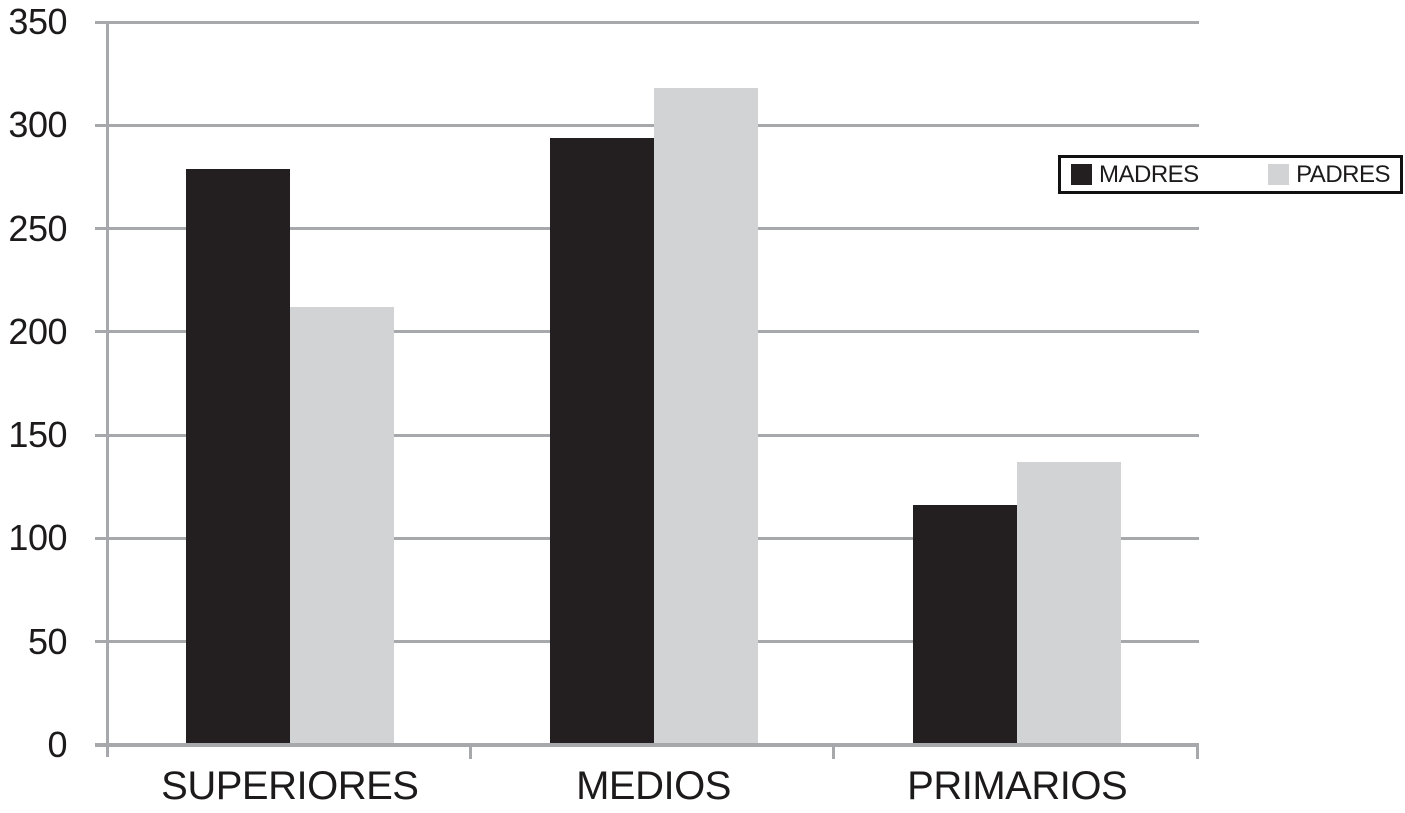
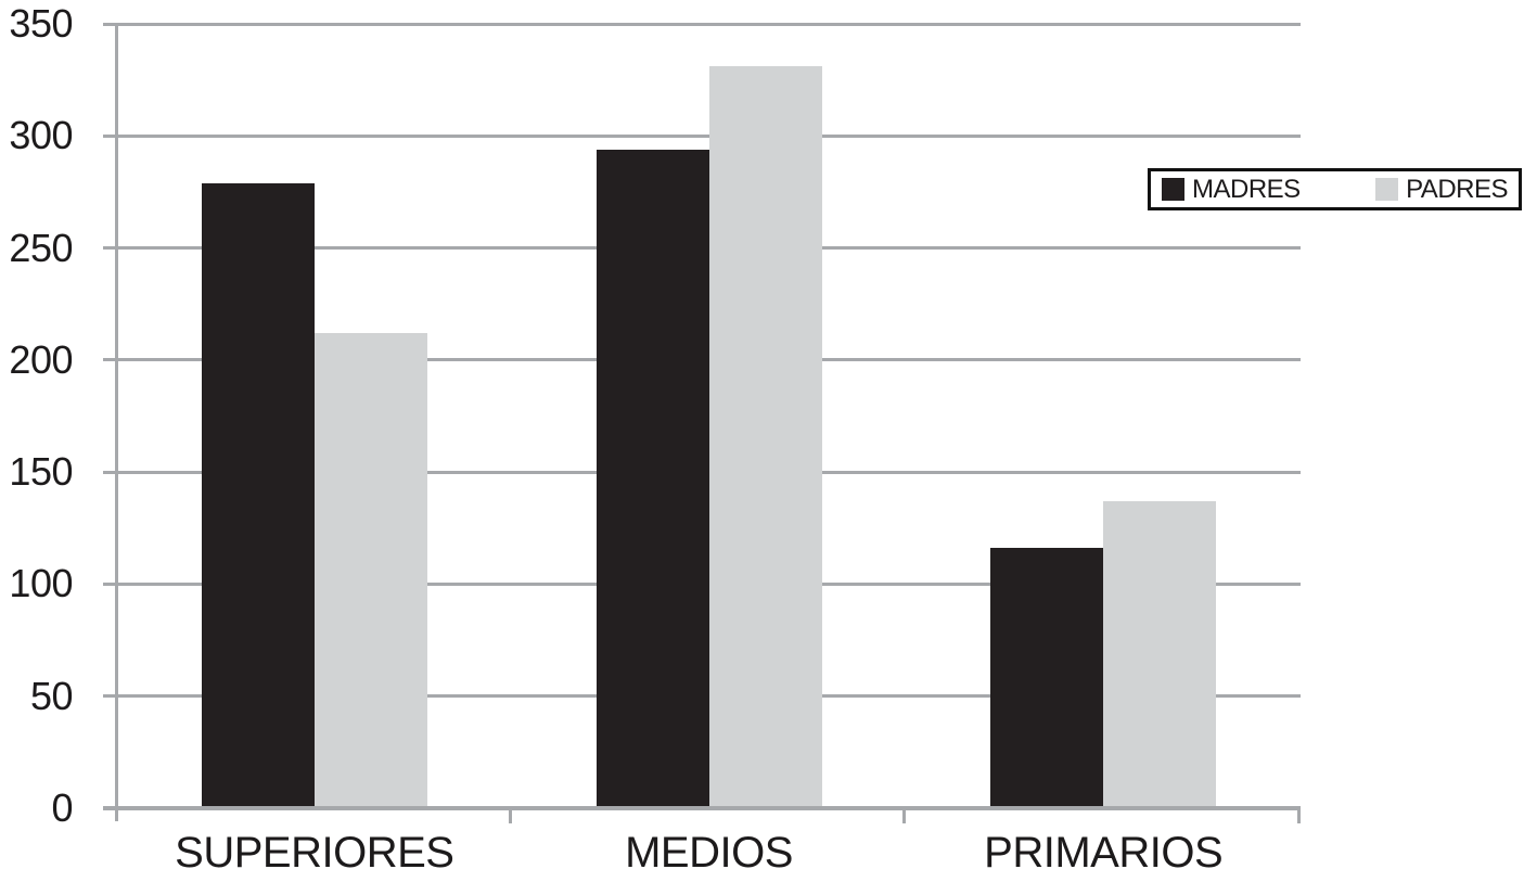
PADRES/MEDIOS: 318 -> 331
